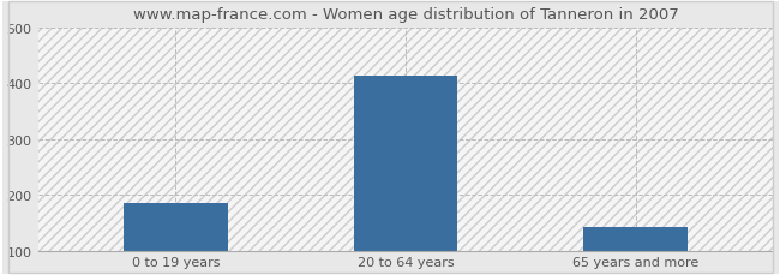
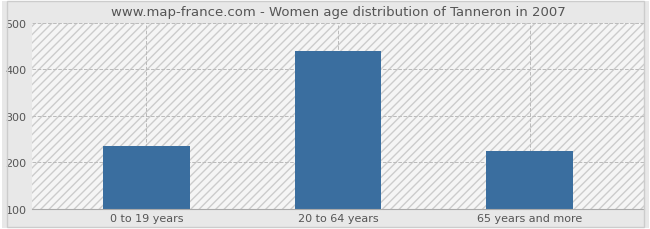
0 to 19 years: 186 -> 235
20 to 64 years: 413 -> 440
65 years and more: 143 -> 225
